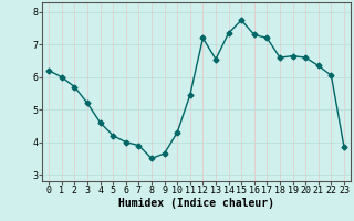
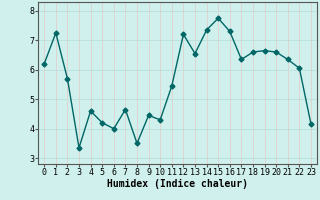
1: 6.00 -> 7.25
3: 5.20 -> 3.35
7: 3.90 -> 4.65
9: 3.65 -> 4.45
17: 7.20 -> 6.35
23: 3.85 -> 4.15
